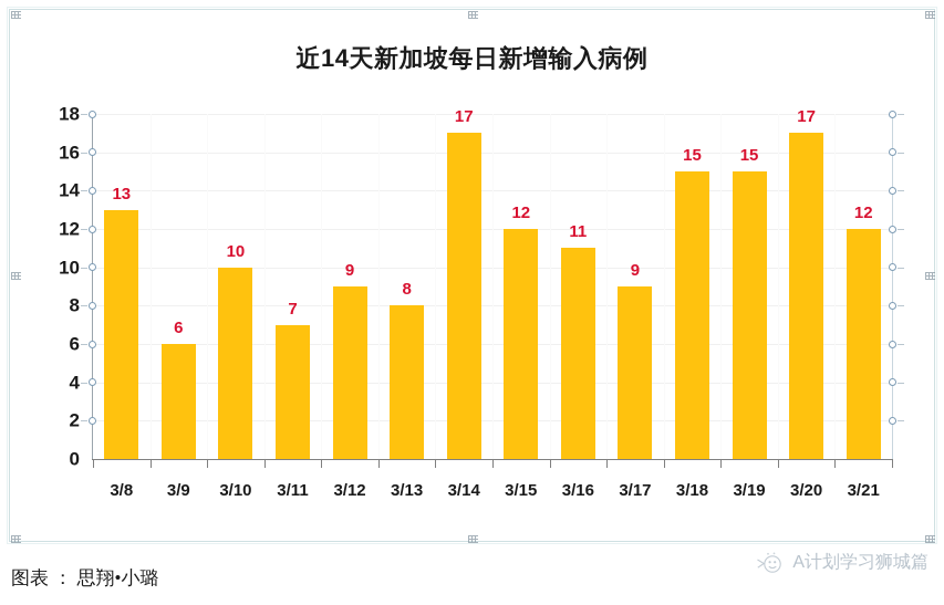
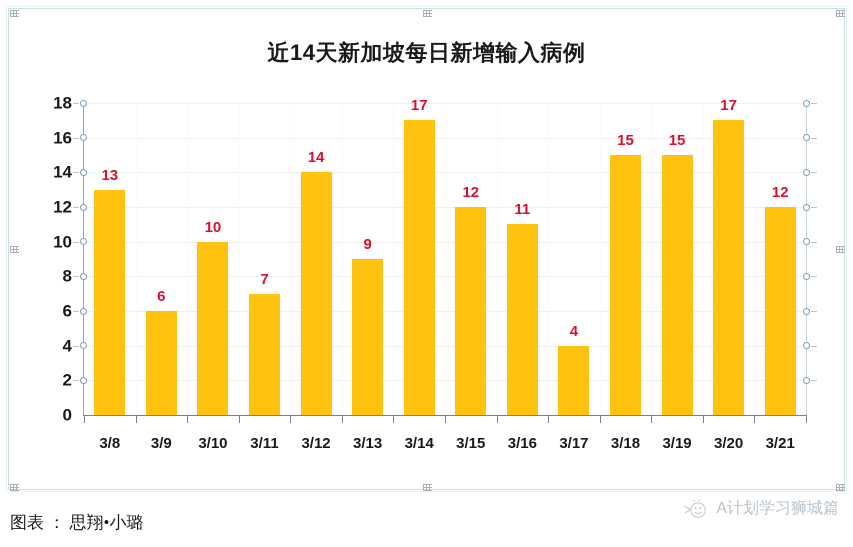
3/12: 9 -> 14
3/13: 8 -> 9
3/17: 9 -> 4
